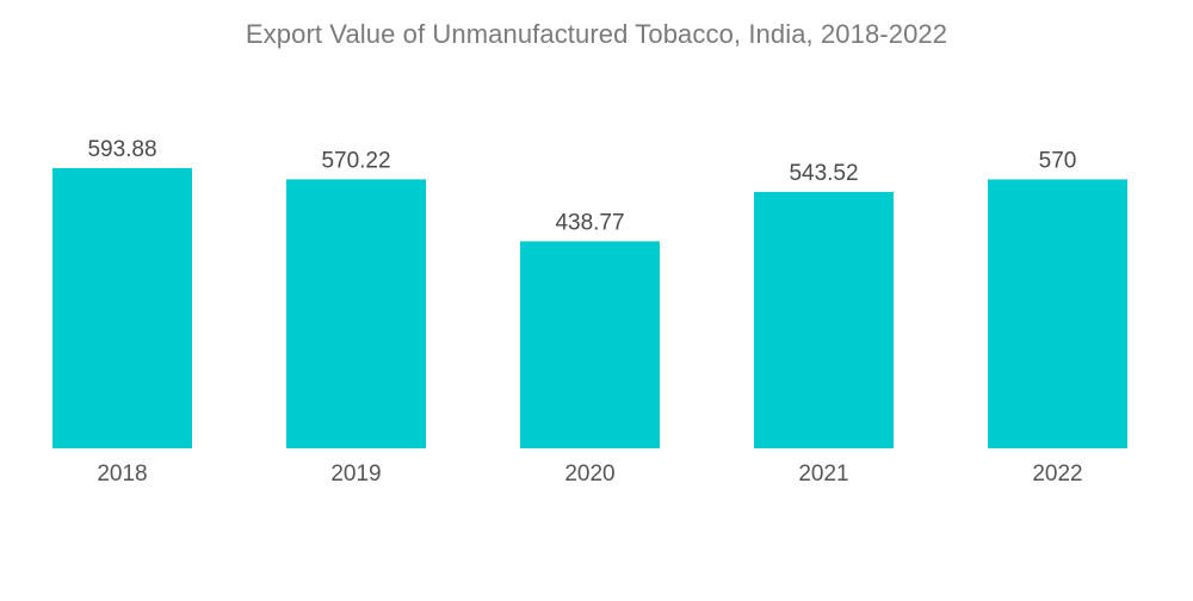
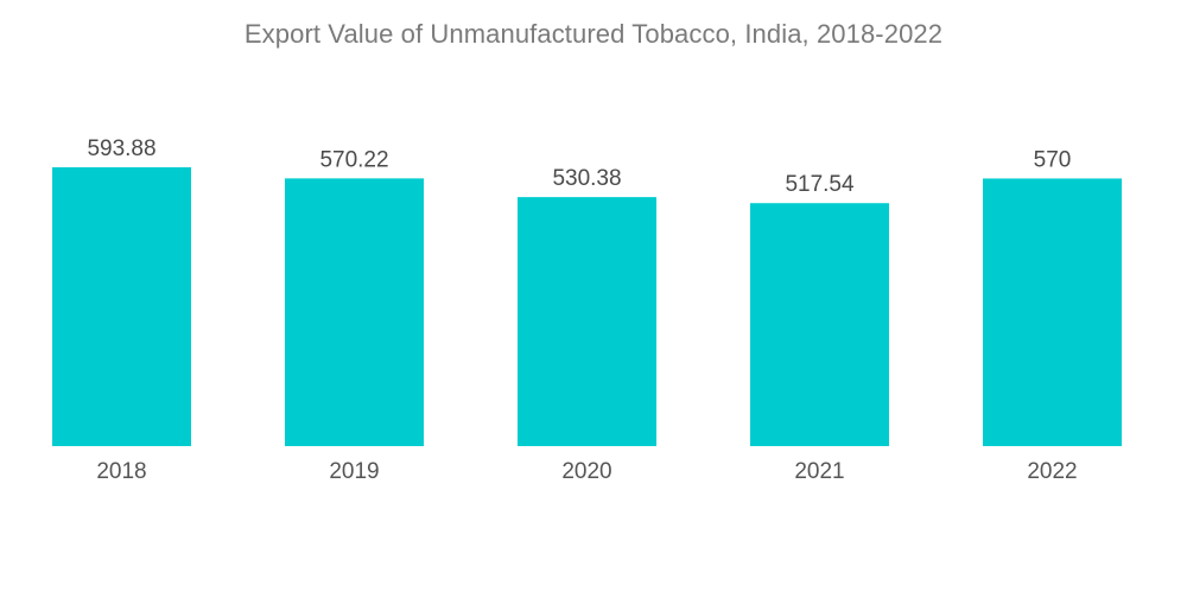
2020: 438.77 -> 530.38
2021: 543.52 -> 517.54
